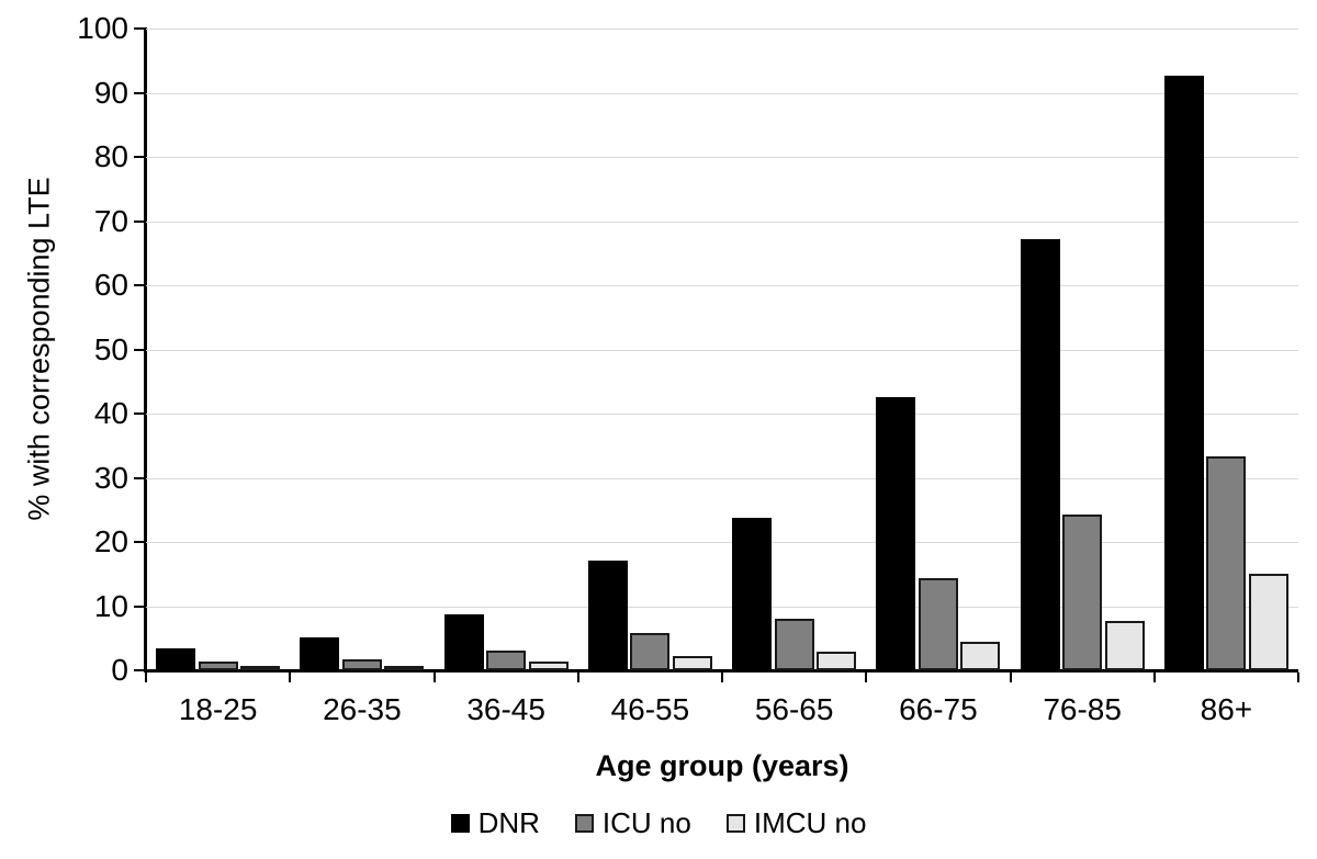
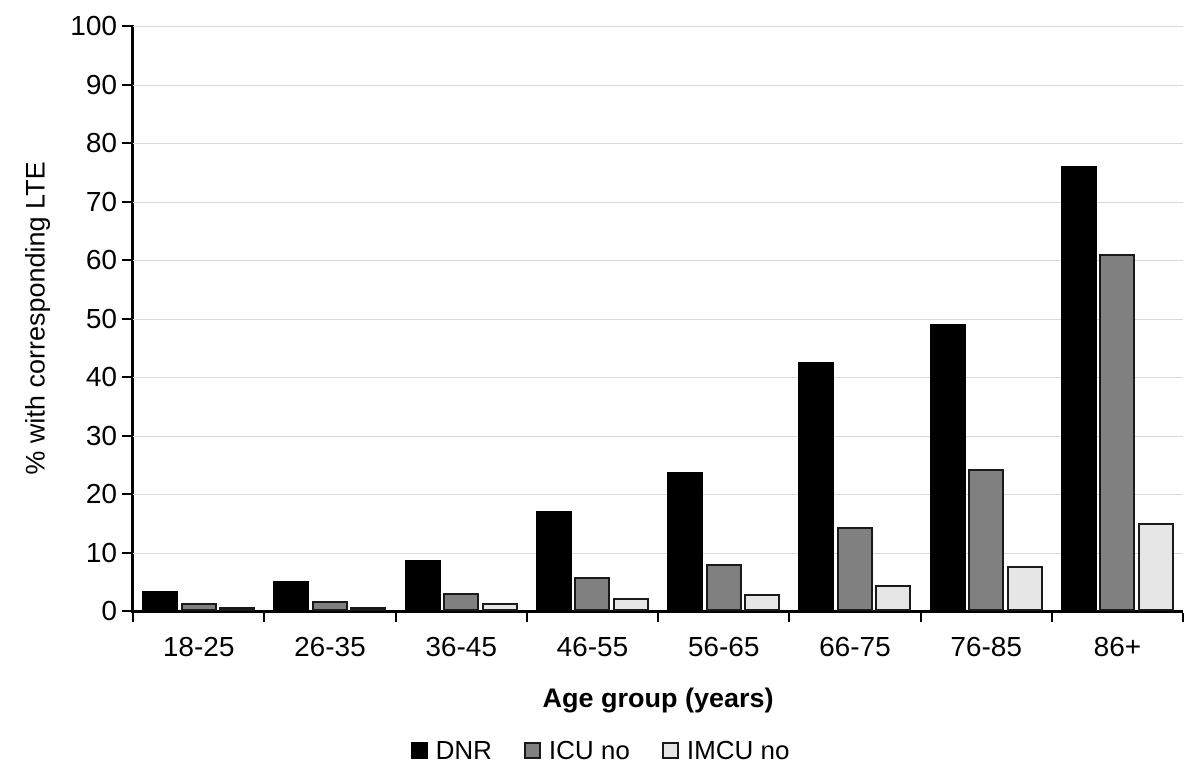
DNR/76-85: 67 -> 49
DNR/86+: 93 -> 76
ICU no/86+: 33 -> 61
